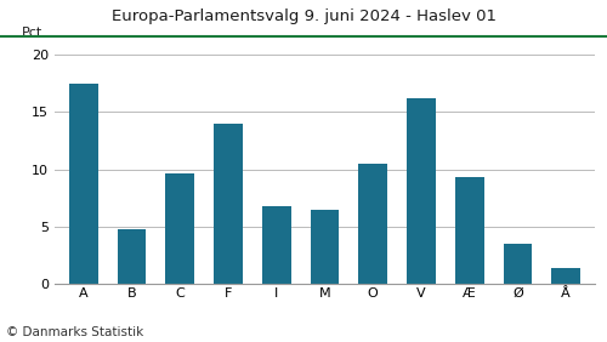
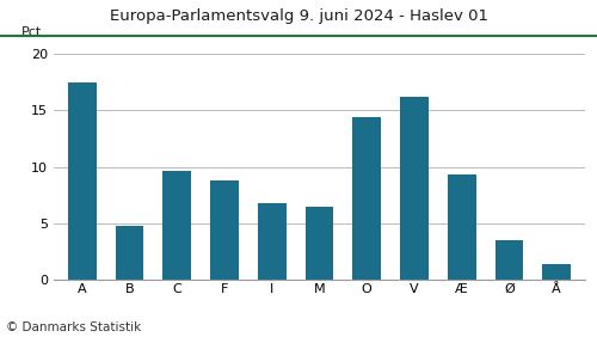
F: 14.0 -> 8.8
O: 10.5 -> 14.4
